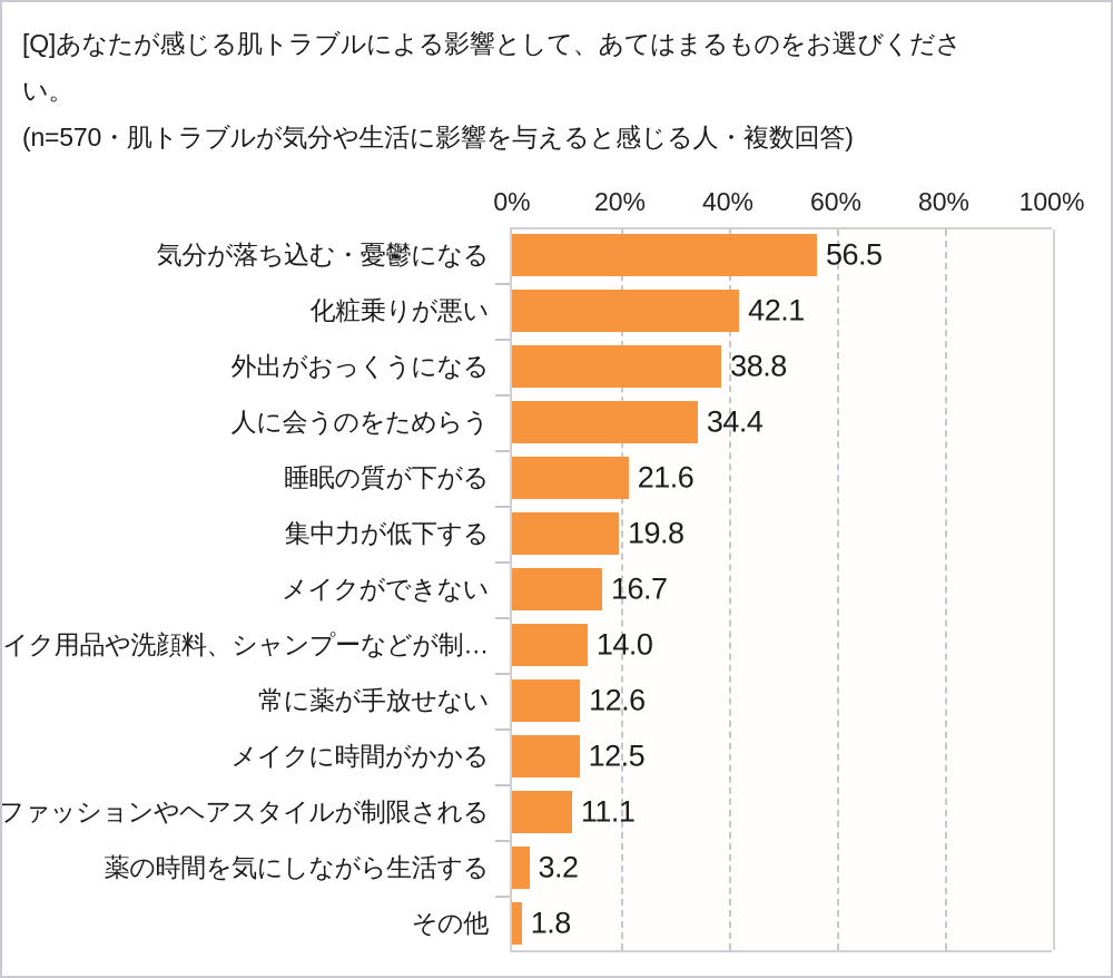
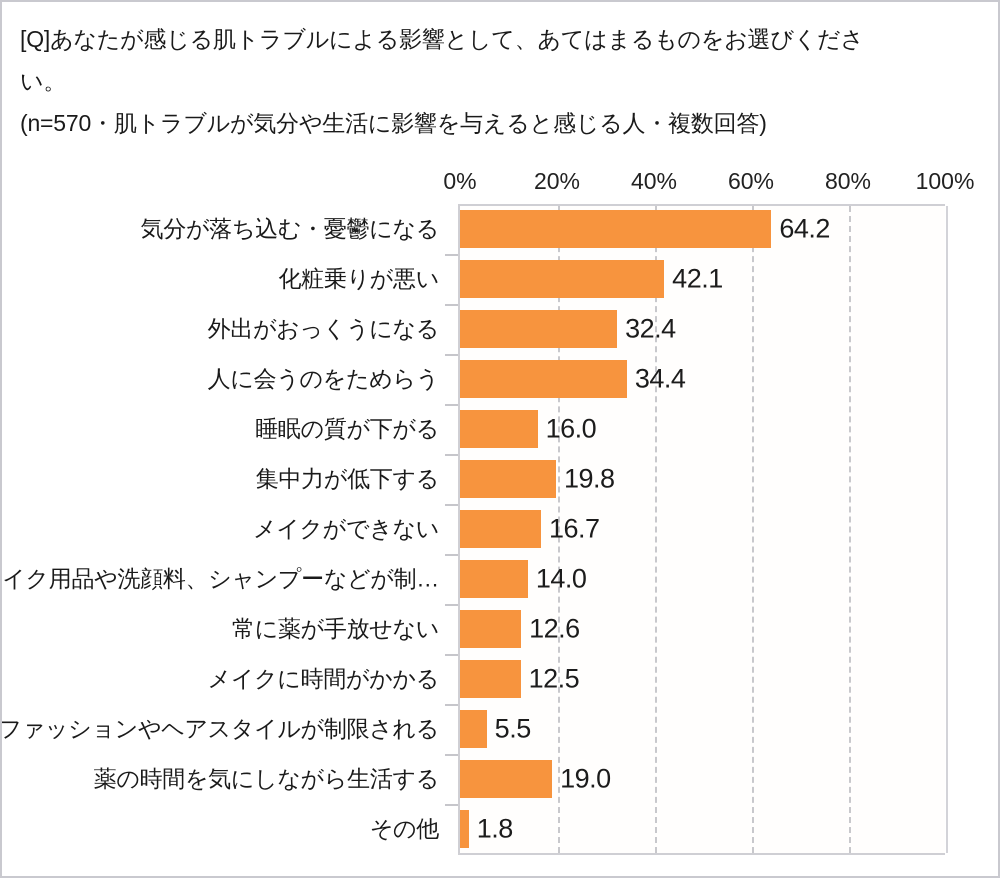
気分が落ち込む・憂鬱になる: 56.5 -> 64.2
外出がおっくうになる: 38.8 -> 32.4
睡眠の質が下がる: 21.6 -> 16.0
ファッションやヘアスタイルが制限される: 11.1 -> 5.5
薬の時間を気にしながら生活する: 3.2 -> 19.0
